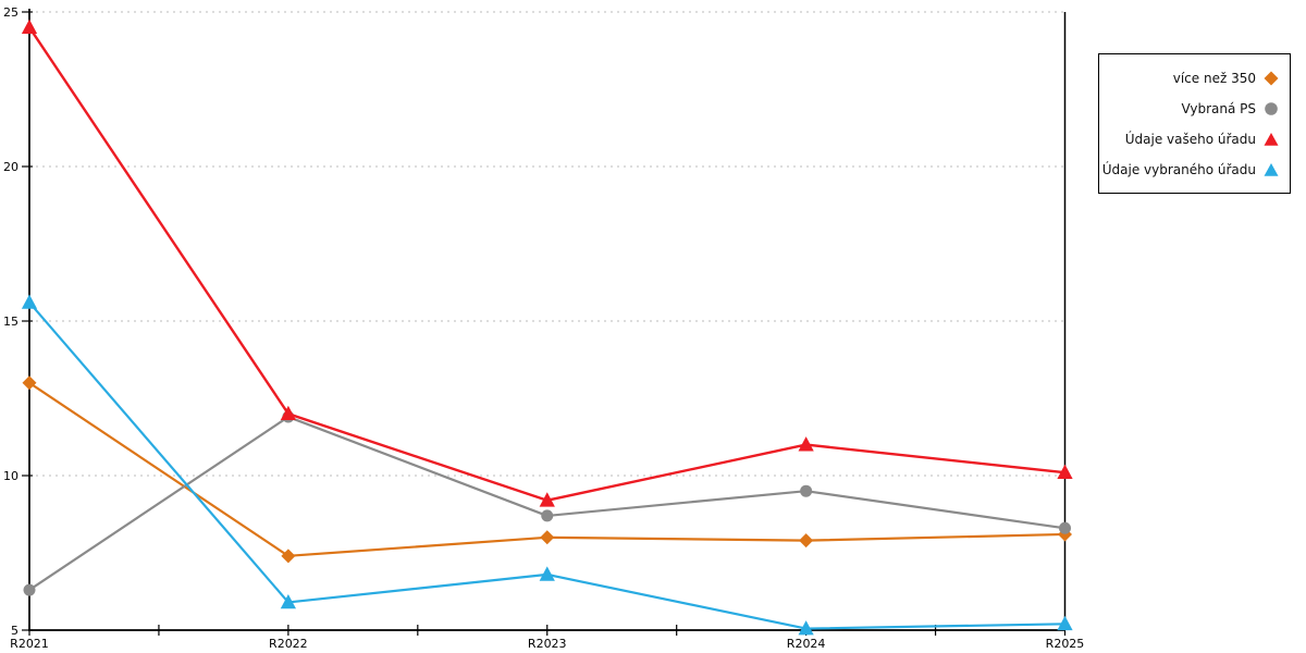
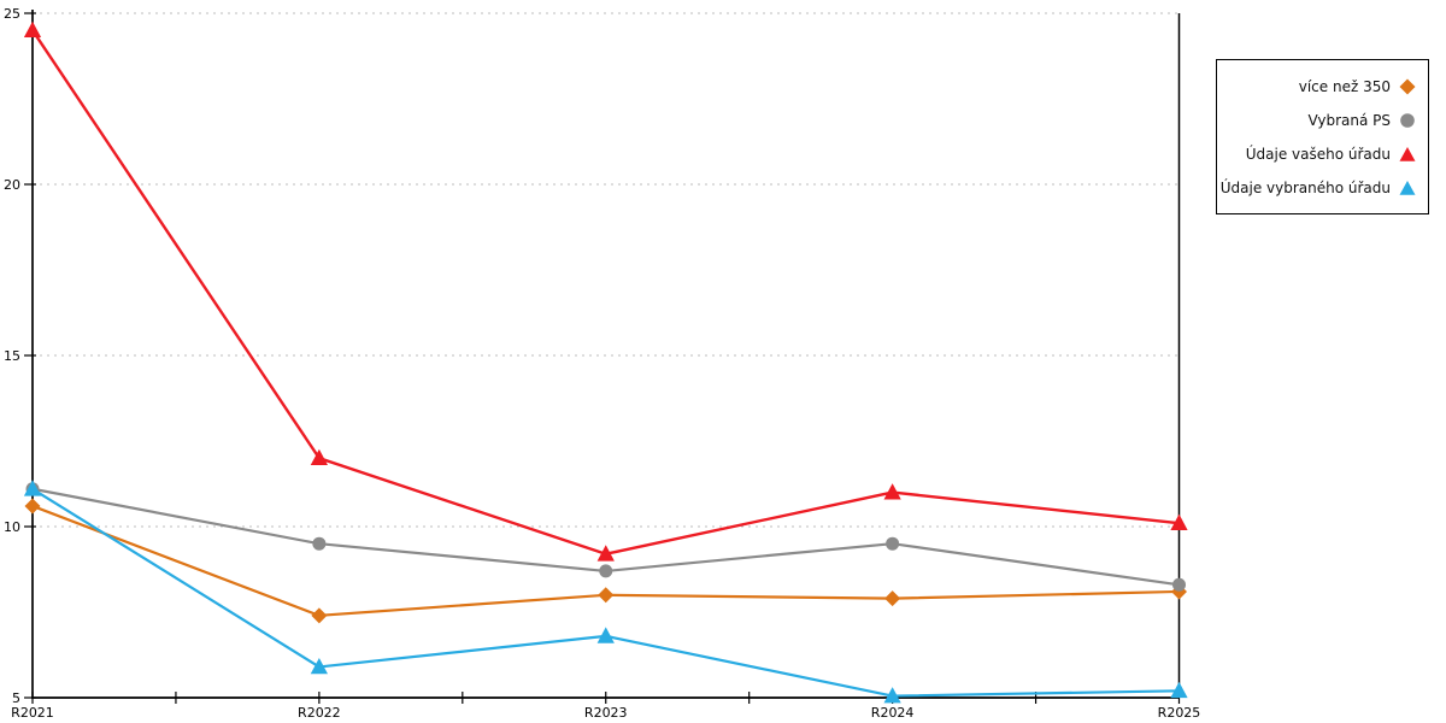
více než 350/R2021: 13.0 -> 10.6
Vybraná PS/R2021: 6.3 -> 11.1
Údaje vybraného úřadu/R2021: 15.6 -> 11.1
Vybraná PS/R2022: 11.9 -> 9.5
